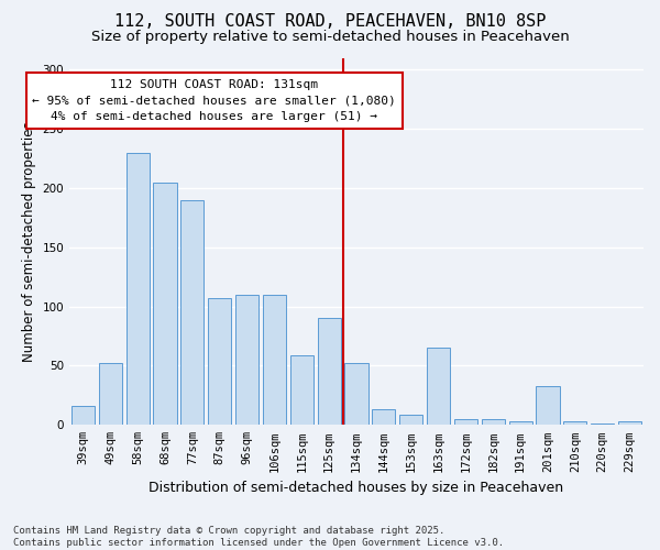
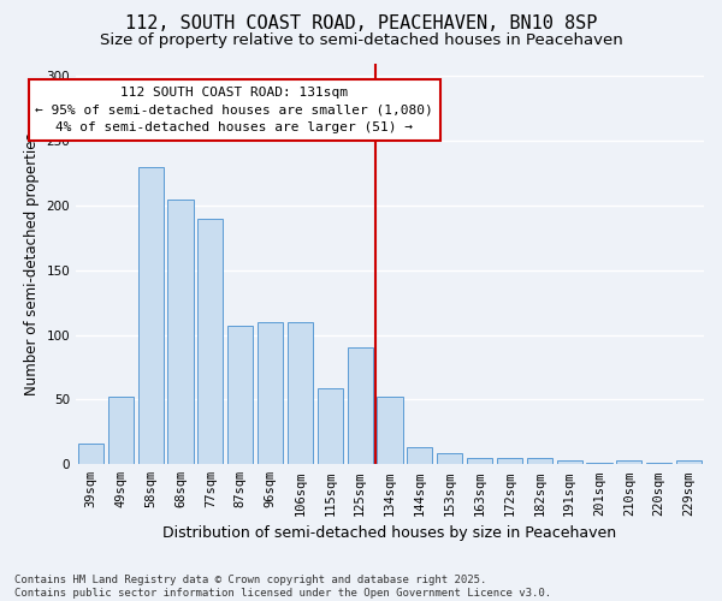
163sqm: 65 -> 5
201sqm: 33 -> 1
